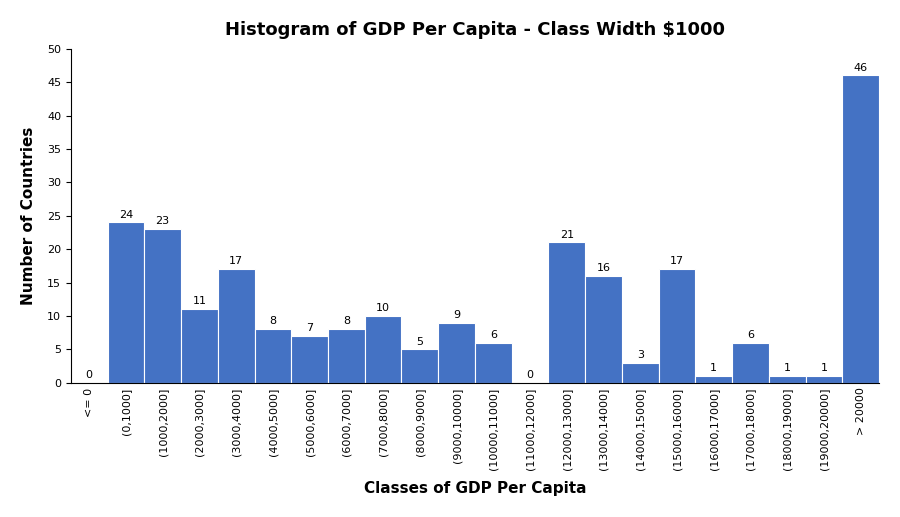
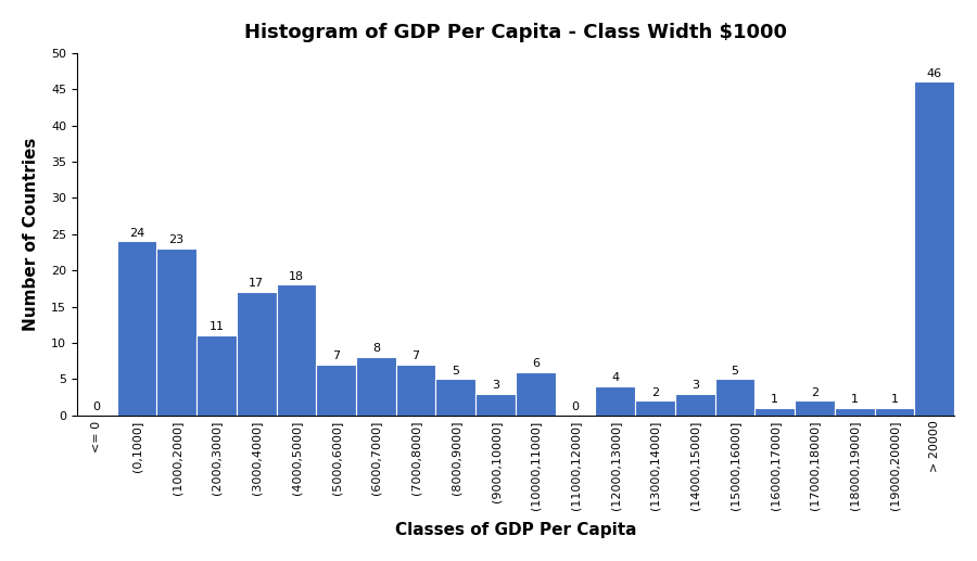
(4000,5000]: 8 -> 18
(7000,8000]: 10 -> 7
(9000,10000]: 9 -> 3
(12000,13000]: 21 -> 4
(13000,14000]: 16 -> 2
(15000,16000]: 17 -> 5
(17000,18000]: 6 -> 2
